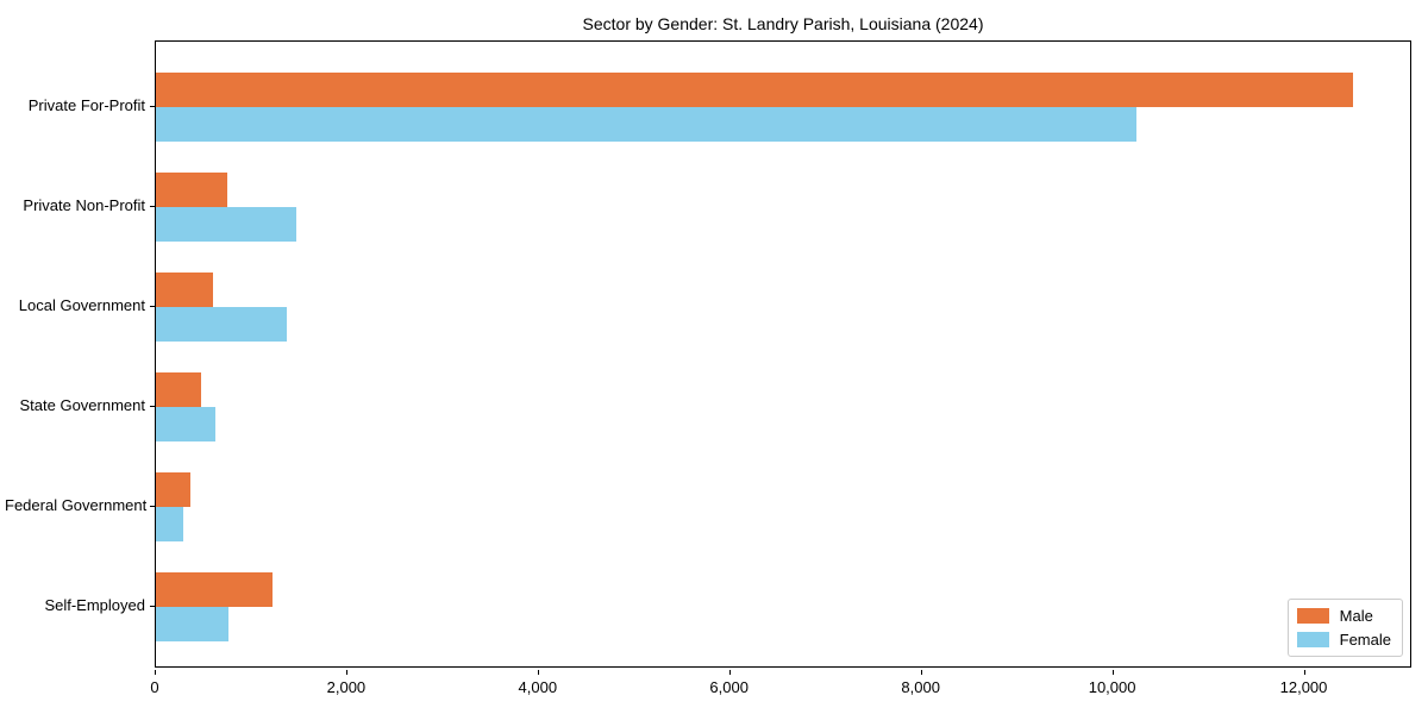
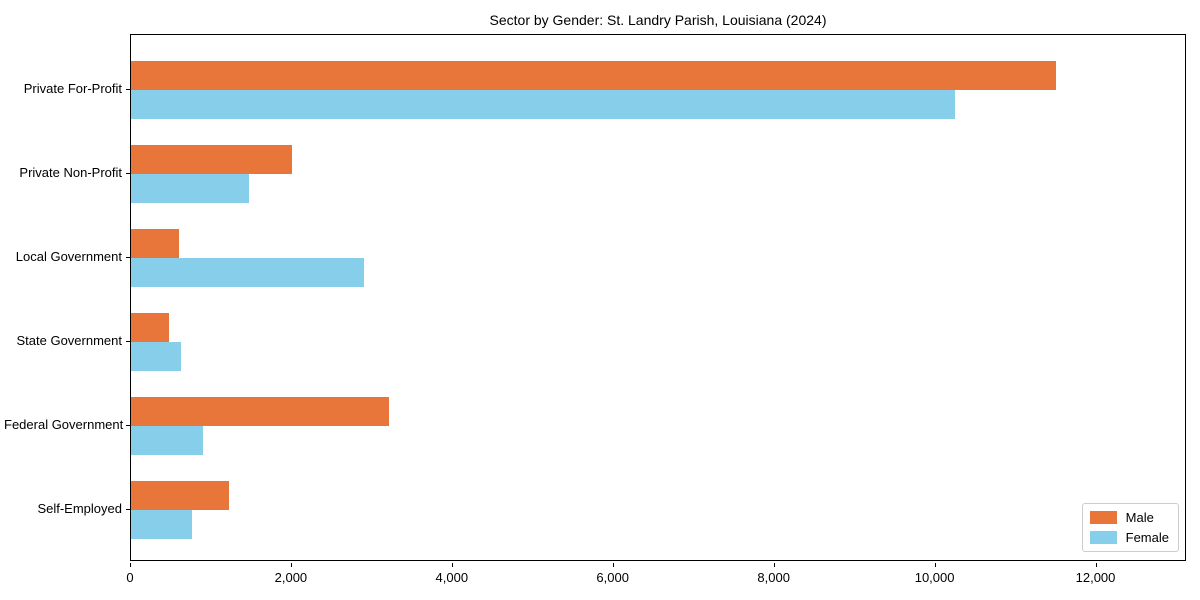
Male/Private For-Profit: 12500 -> 11500
Male/Private Non-Profit: 700 -> 2000
Female/Local Government: 1400 -> 2900
Male/Federal Government: 400 -> 3200
Female/Federal Government: 300 -> 900
